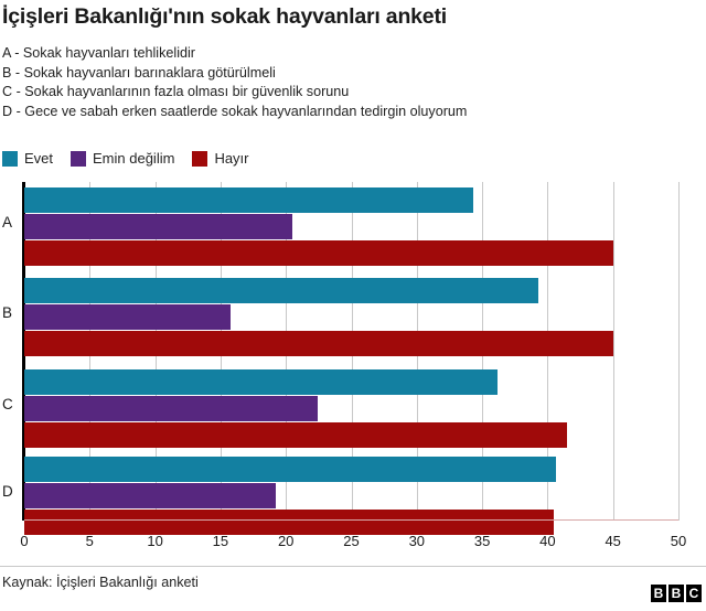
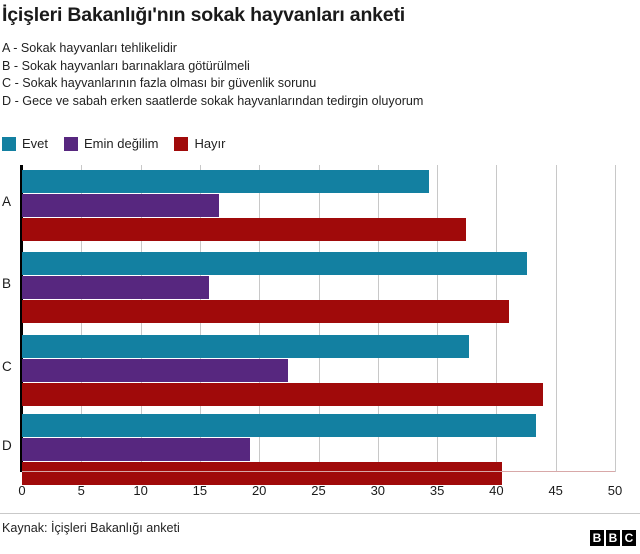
Emin değilim/A: 20.5 -> 16.6
Hayır/A: 45.0 -> 37.4
Evet/B: 39.3 -> 42.6
Hayır/B: 45.0 -> 41.1
Evet/C: 36.2 -> 37.7
Hayır/C: 41.5 -> 43.9
Evet/D: 40.6 -> 43.3
